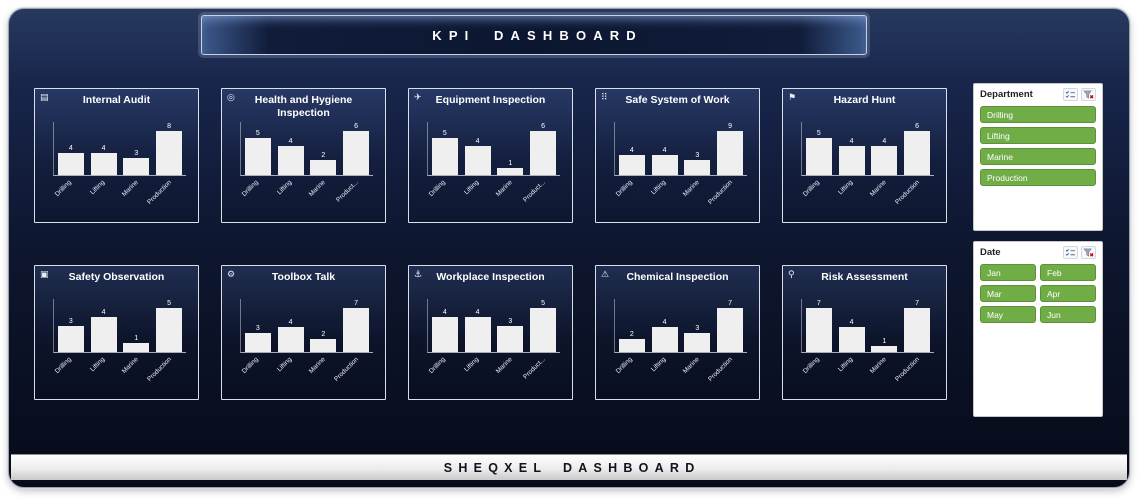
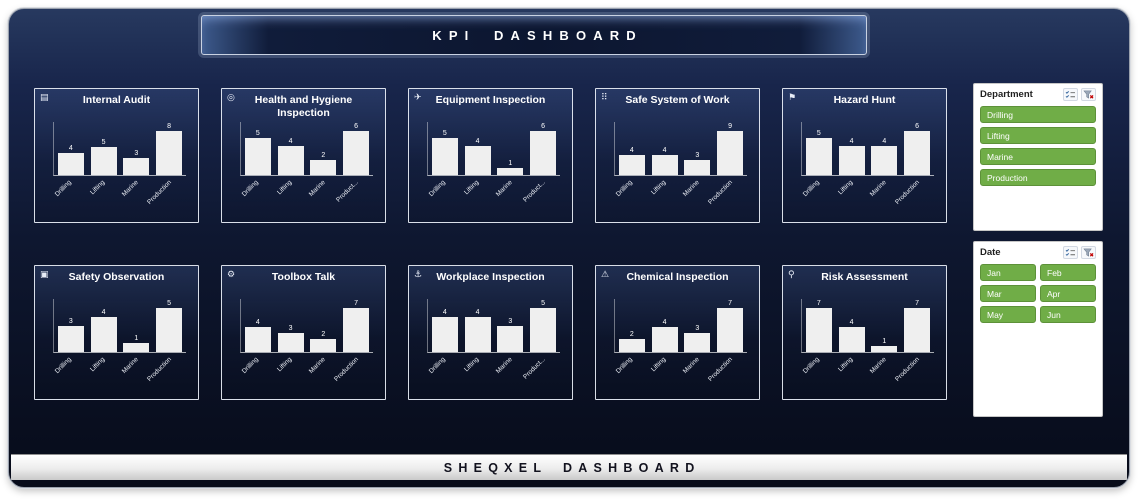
Internal Audit/Lifting: 4 -> 5
Toolbox Talk/Drilling: 3 -> 4
Toolbox Talk/Lifting: 4 -> 3
